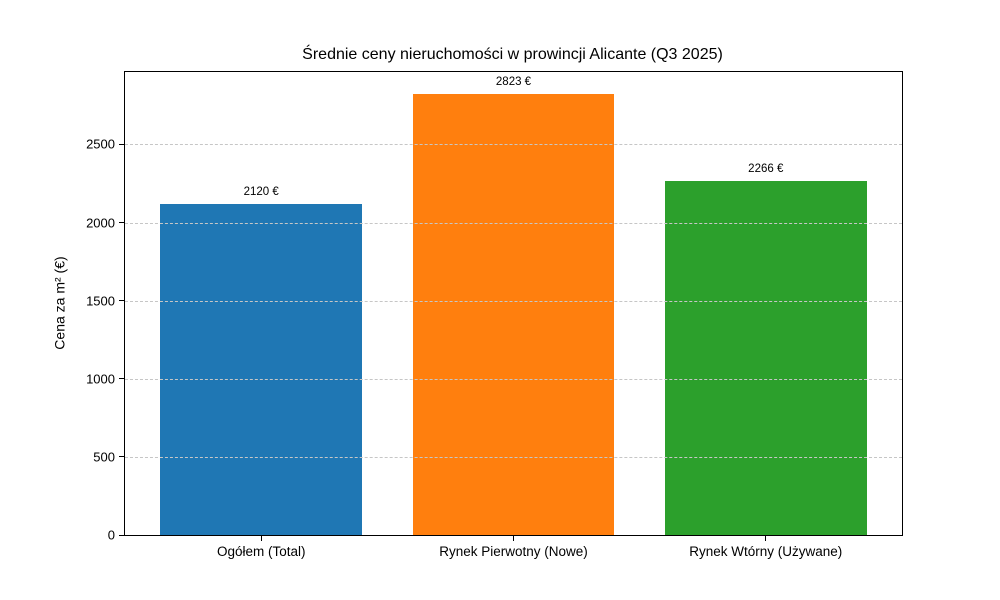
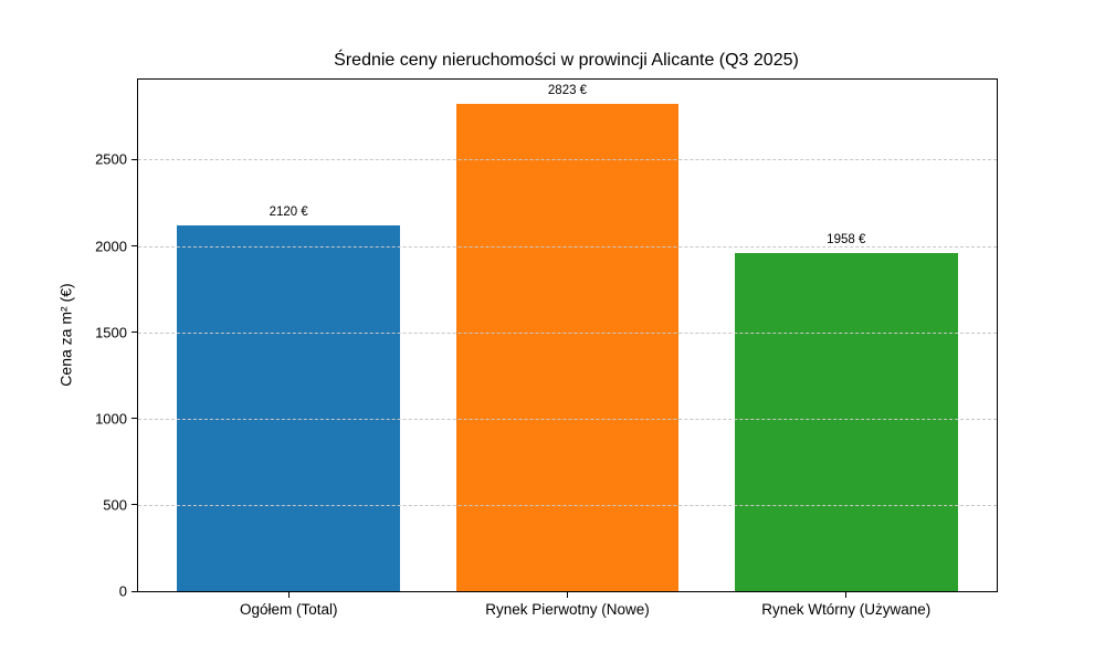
Rynek Wtórny (Używane): 2266 -> 1958
